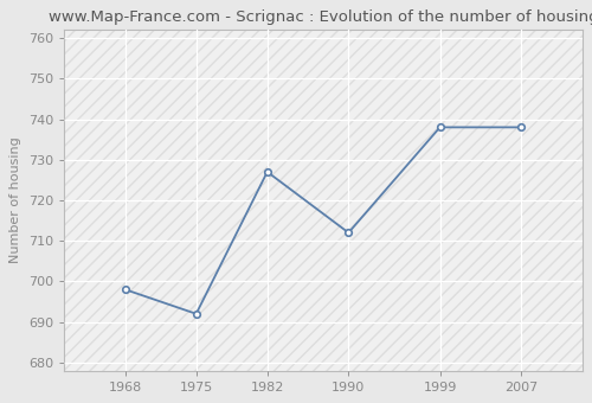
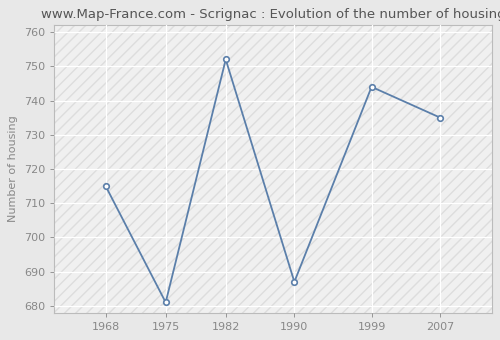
1968: 698 -> 715
1975: 692 -> 681
1982: 727 -> 752
1990: 712 -> 687
1999: 738 -> 744
2007: 738 -> 735
